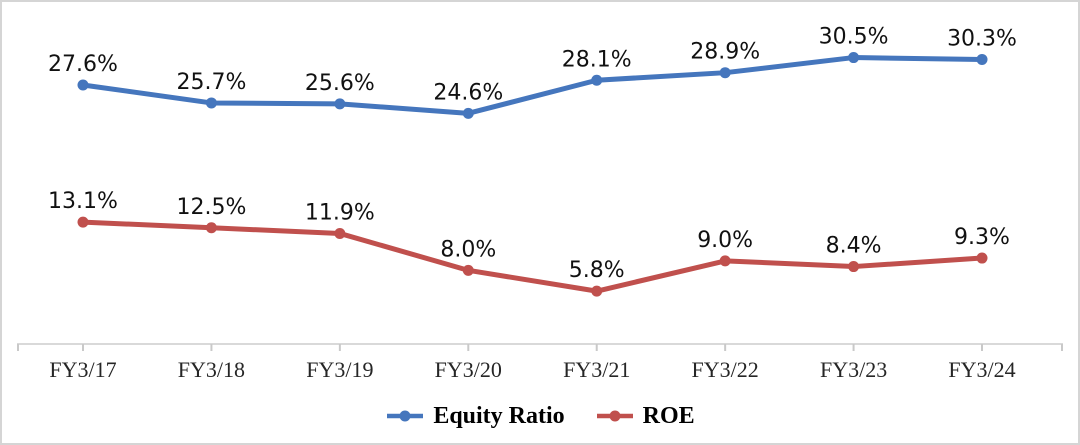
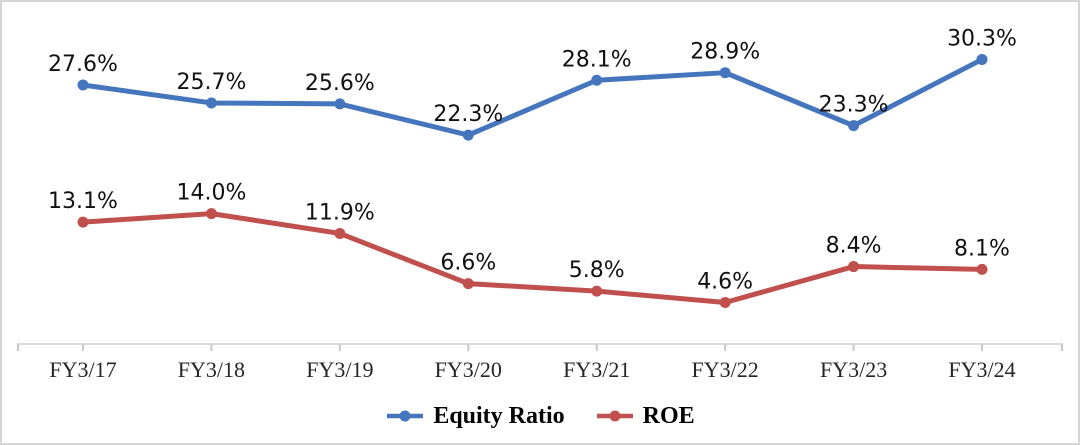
ROE/FY3/18: 12.5% -> 14.0%
Equity Ratio/FY3/20: 24.6% -> 22.3%
ROE/FY3/20: 8.0% -> 6.6%
ROE/FY3/22: 9.0% -> 4.6%
Equity Ratio/FY3/23: 30.5% -> 23.3%
ROE/FY3/24: 9.3% -> 8.1%
